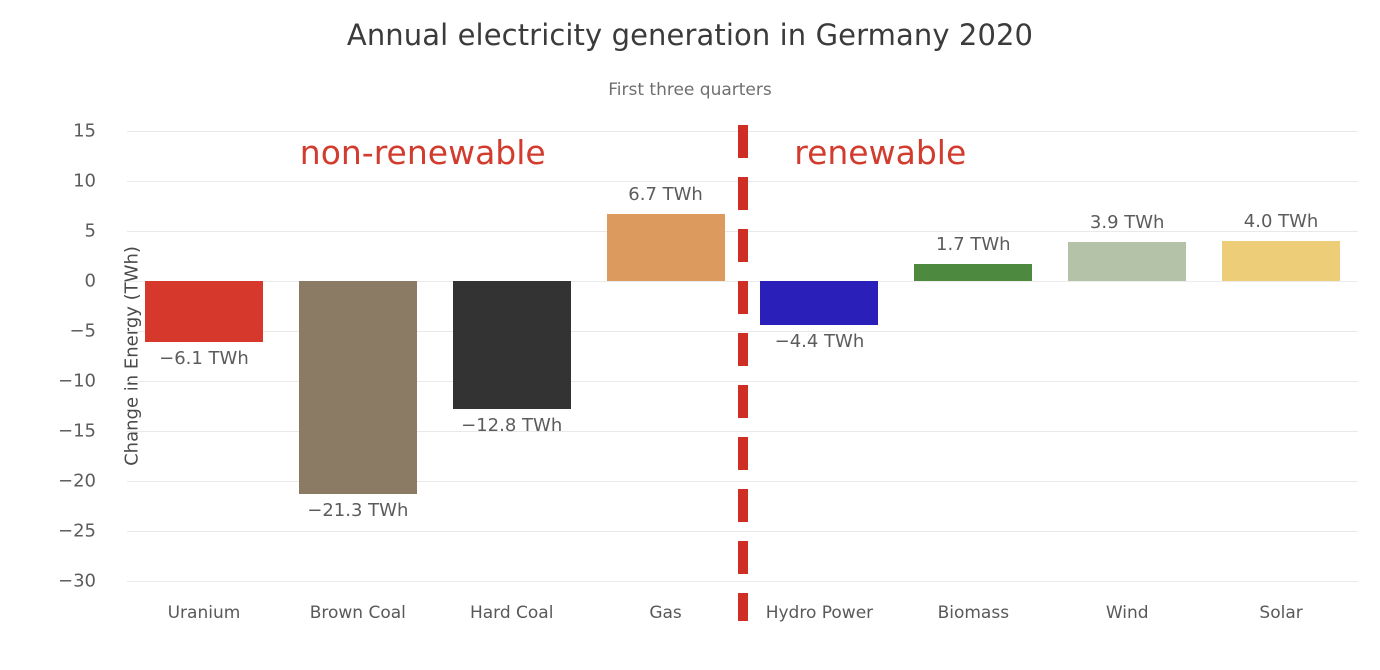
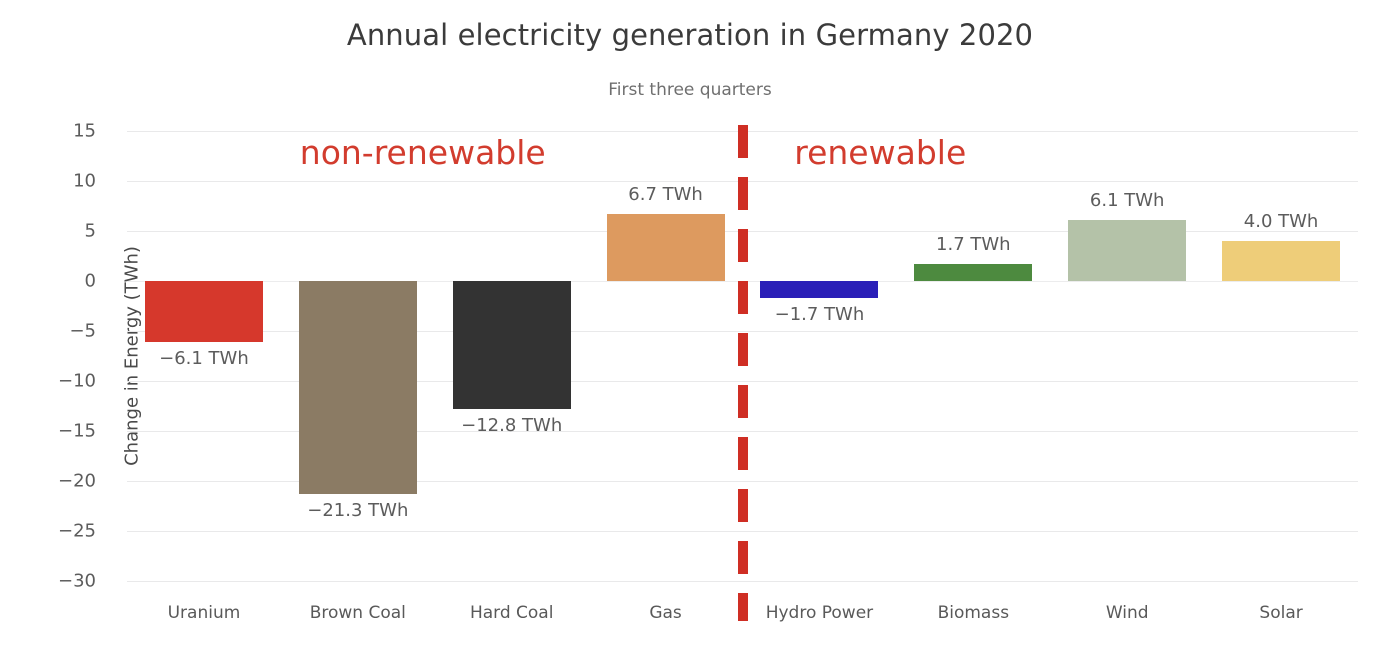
Hydro Power: −4.4 -> −1.7
Wind: 3.9 -> 6.1
